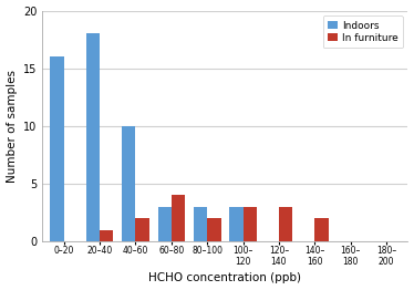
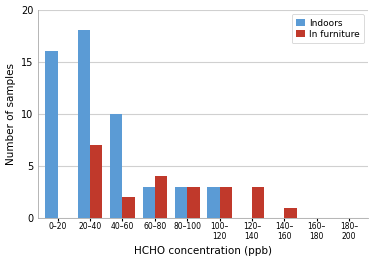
In furniture/20–40: 1 -> 7
In furniture/80–100: 2 -> 3
In furniture/140– 160: 2 -> 1
